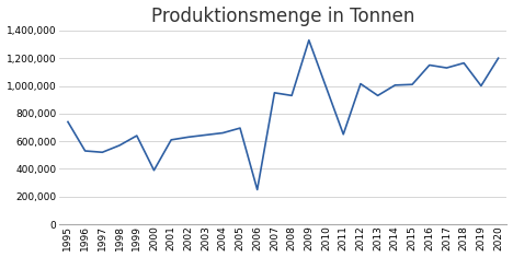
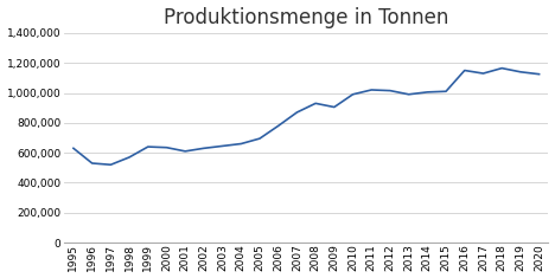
1995: 740,000 -> 630,000
2000: 390,000 -> 640,000
2006: 250,000 -> 780,000
2007: 950,000 -> 870,000
2009: 1,330,000 -> 900,000
2011: 650,000 -> 1,020,000
2013: 930,000 -> 990,000
2019: 1,000,000 -> 1,140,000
2020: 1,200,000 -> 1,120,000
